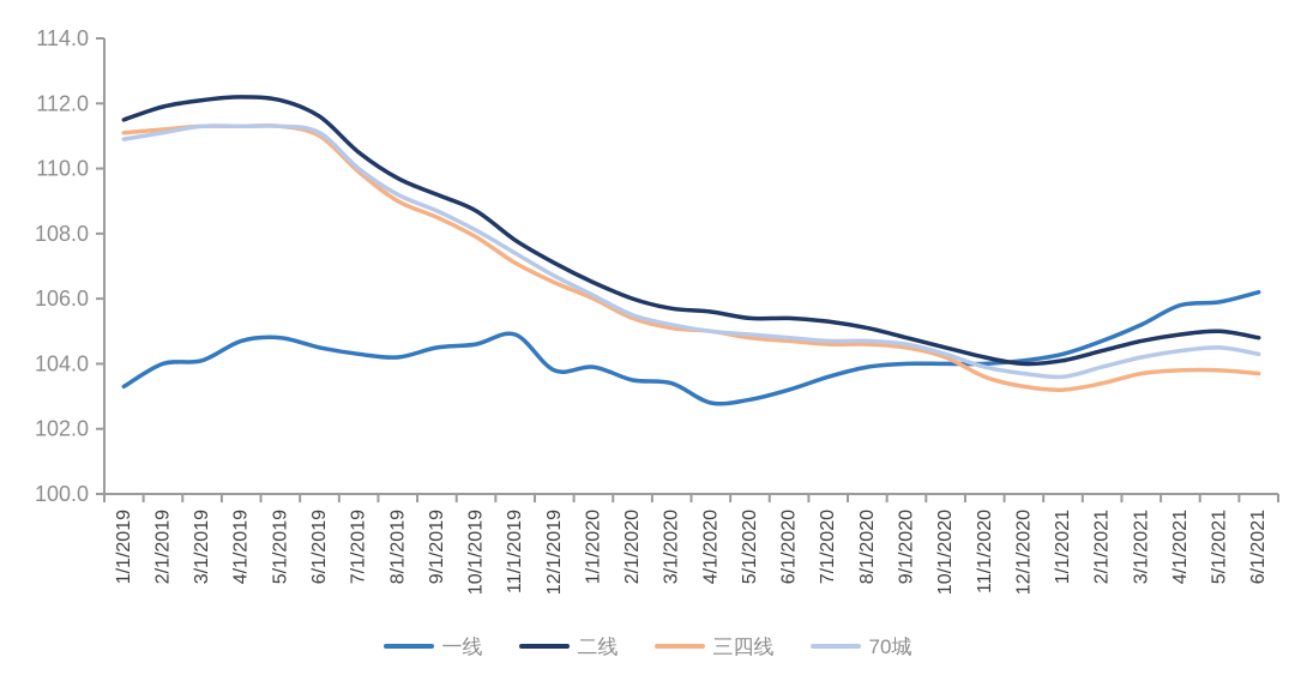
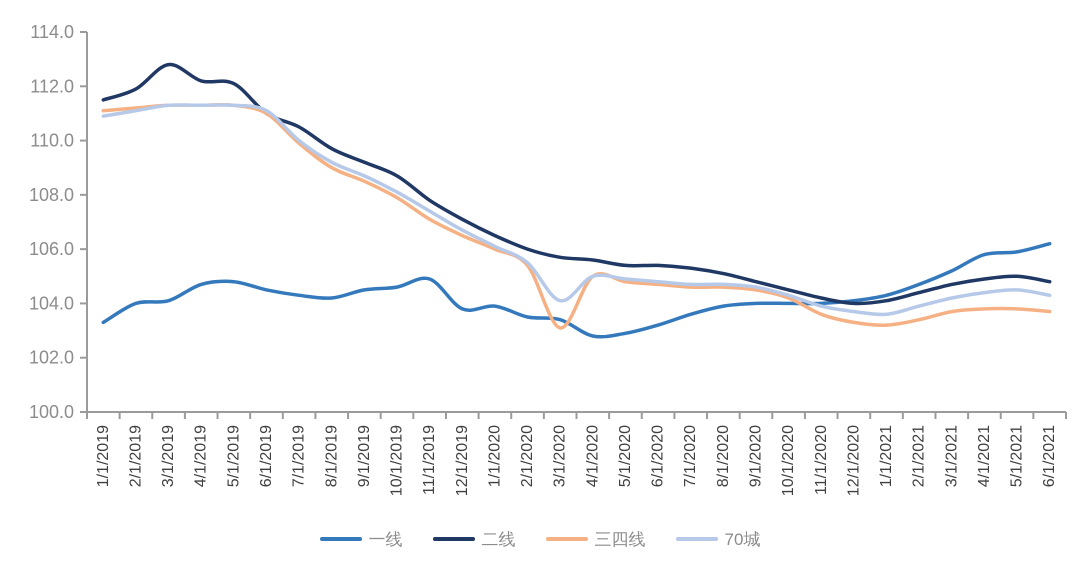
二线/3/1/2019: 112.1 -> 112.8
二线/6/1/2019: 111.6 -> 111.0
三四线/3/1/2020: 105.1 -> 103.1
70城/3/1/2020: 105.2 -> 104.1
